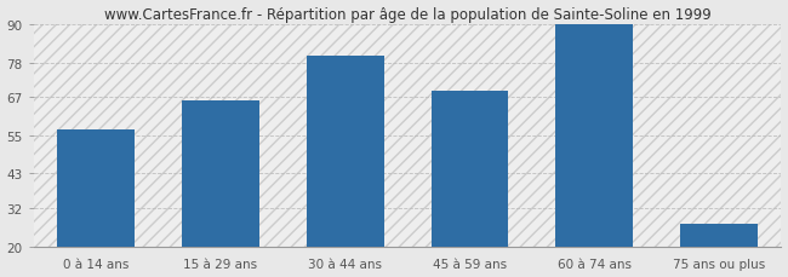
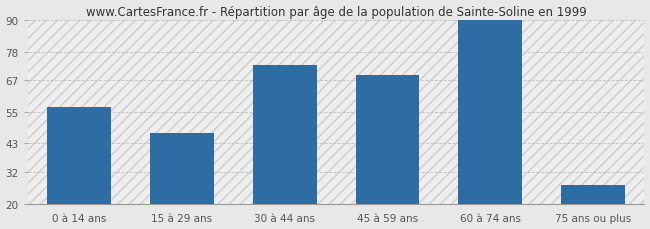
15 à 29 ans: 66 -> 47
30 à 44 ans: 80 -> 73
